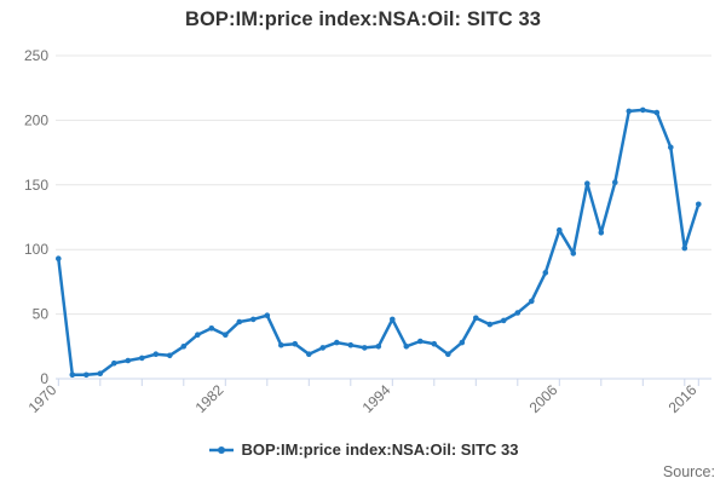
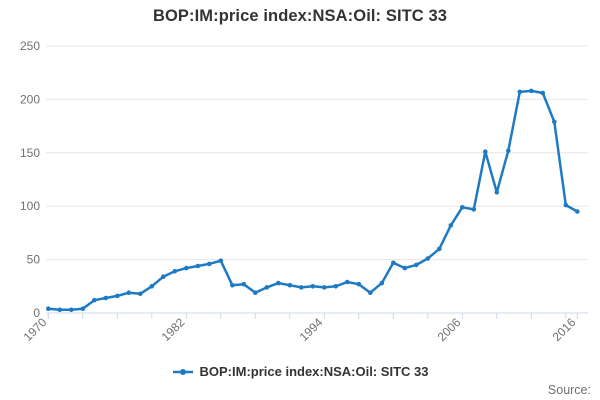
1970: 93 -> 4
1982: 34 -> 42
1994: 46 -> 24
2006: 115 -> 99
2016: 135 -> 95
